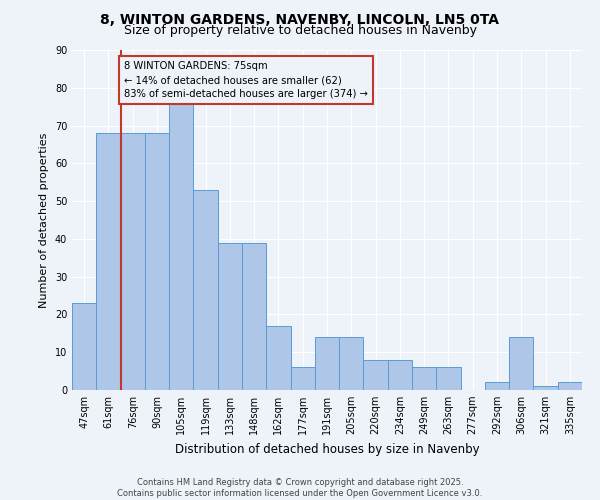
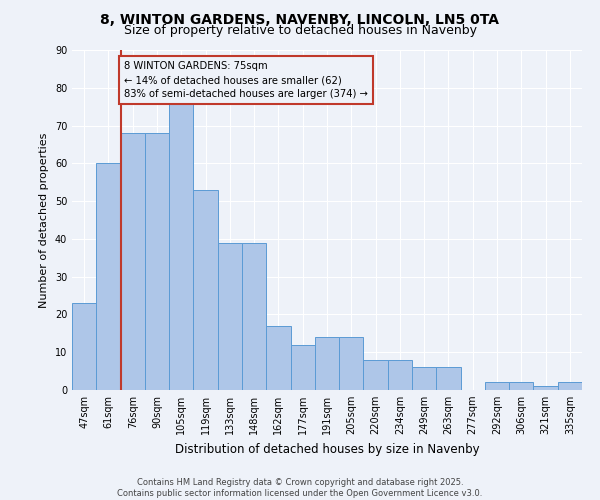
61sqm: 68 -> 60
177sqm: 6 -> 12
306sqm: 14 -> 2
